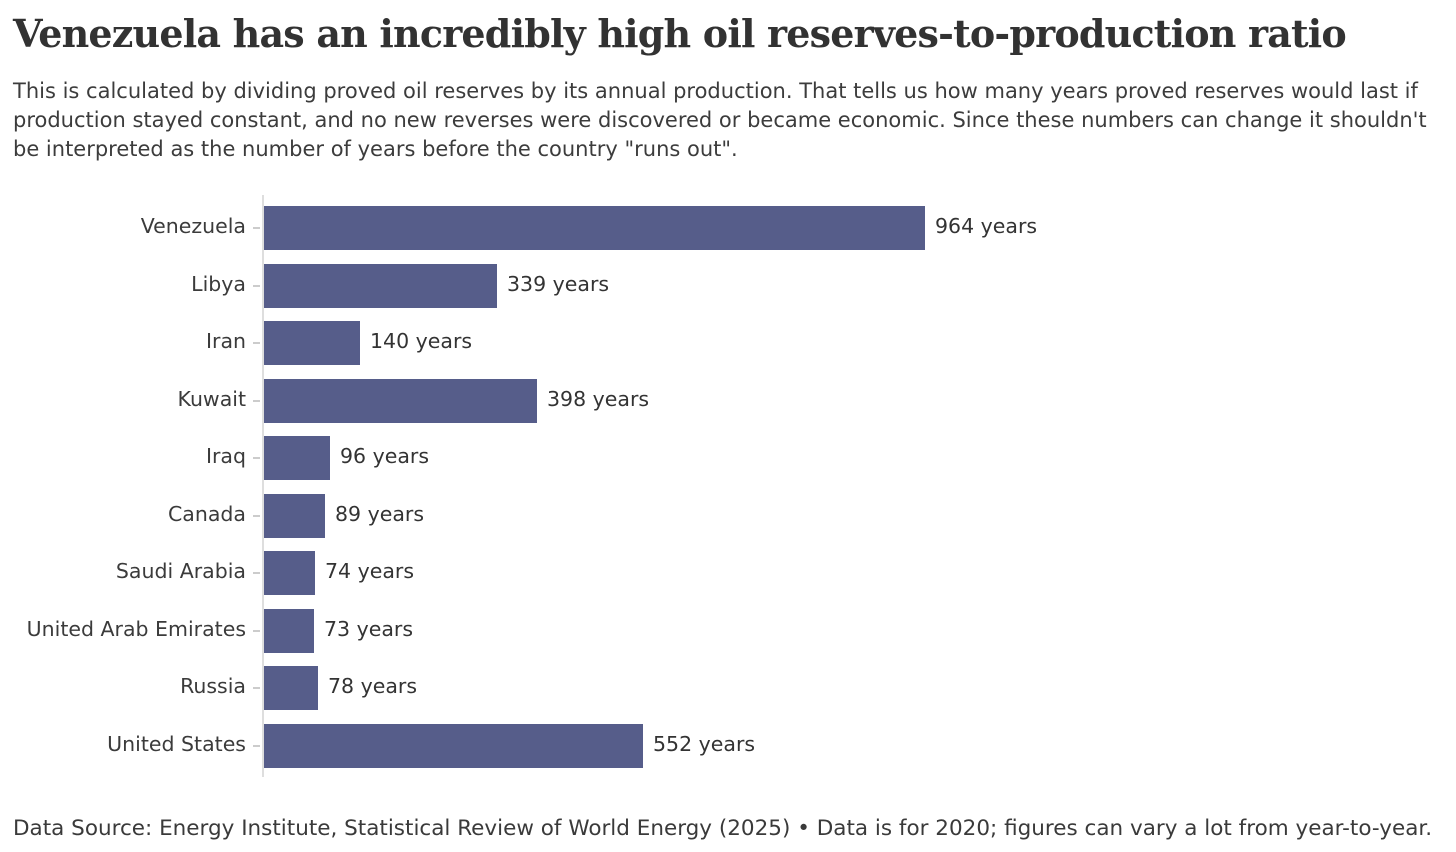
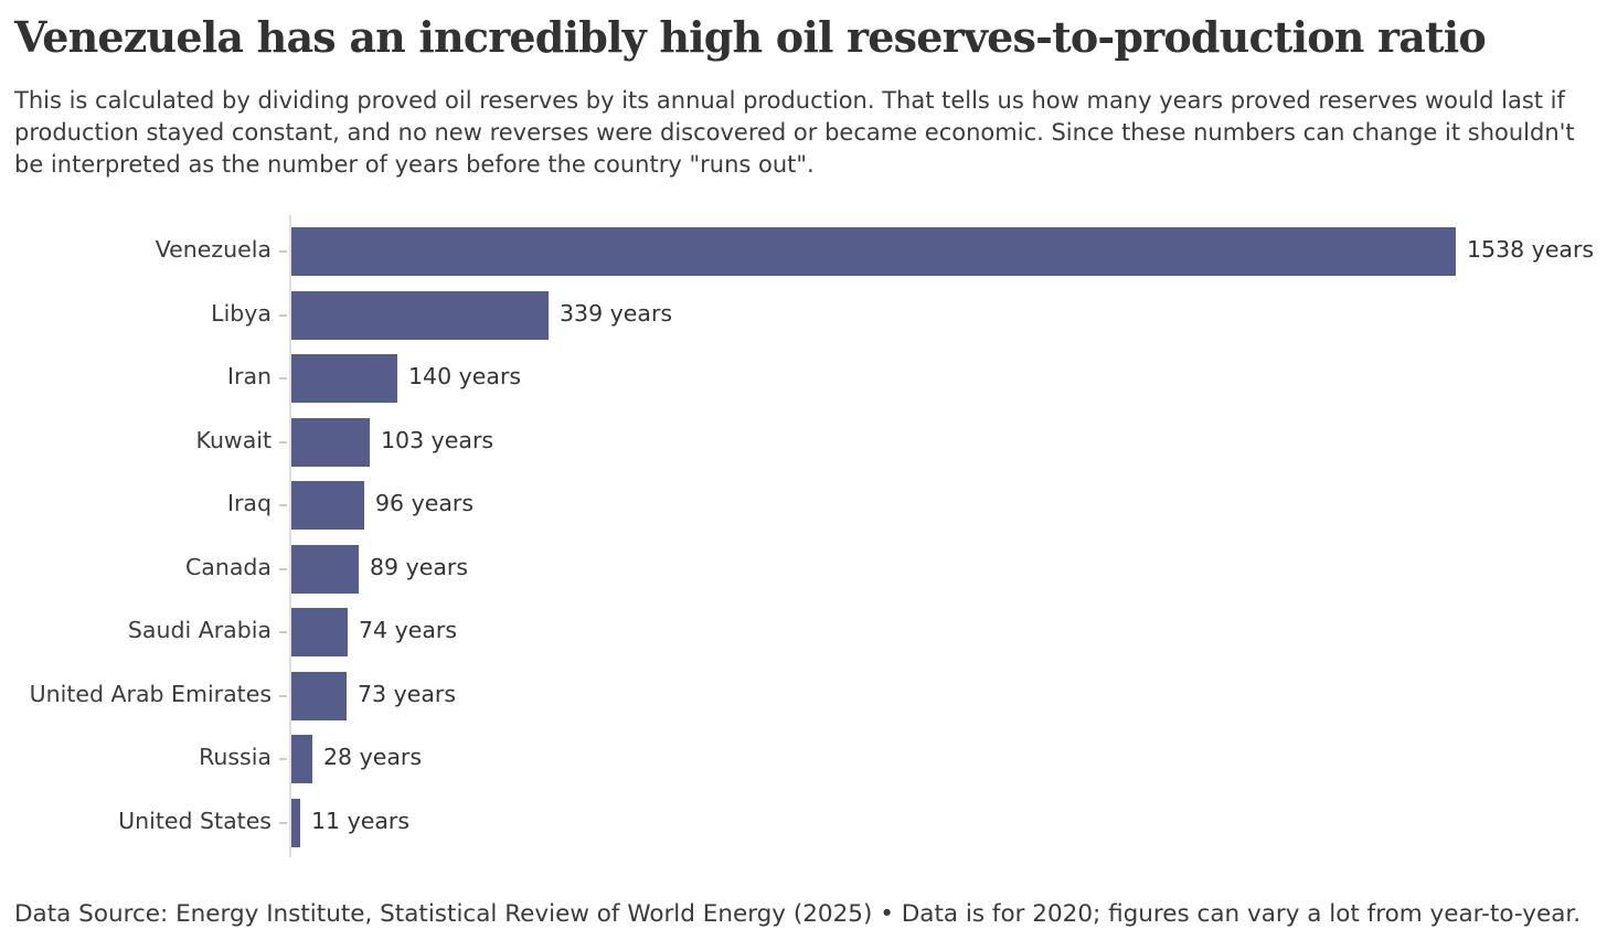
Venezuela: 964 -> 1538
Kuwait: 398 -> 103
Russia: 78 -> 28
United States: 552 -> 11
